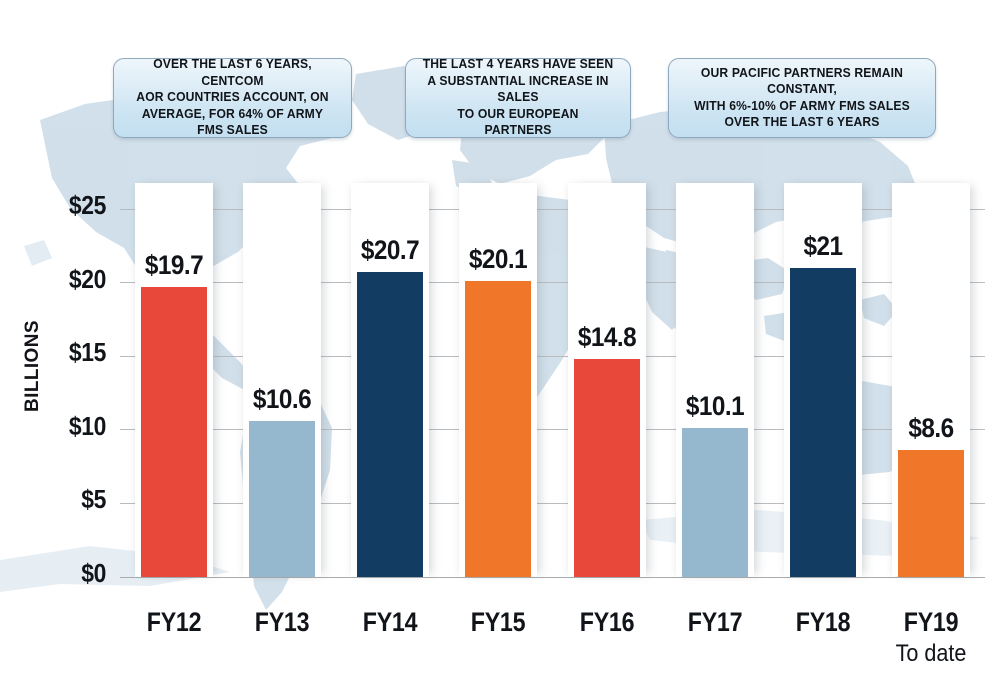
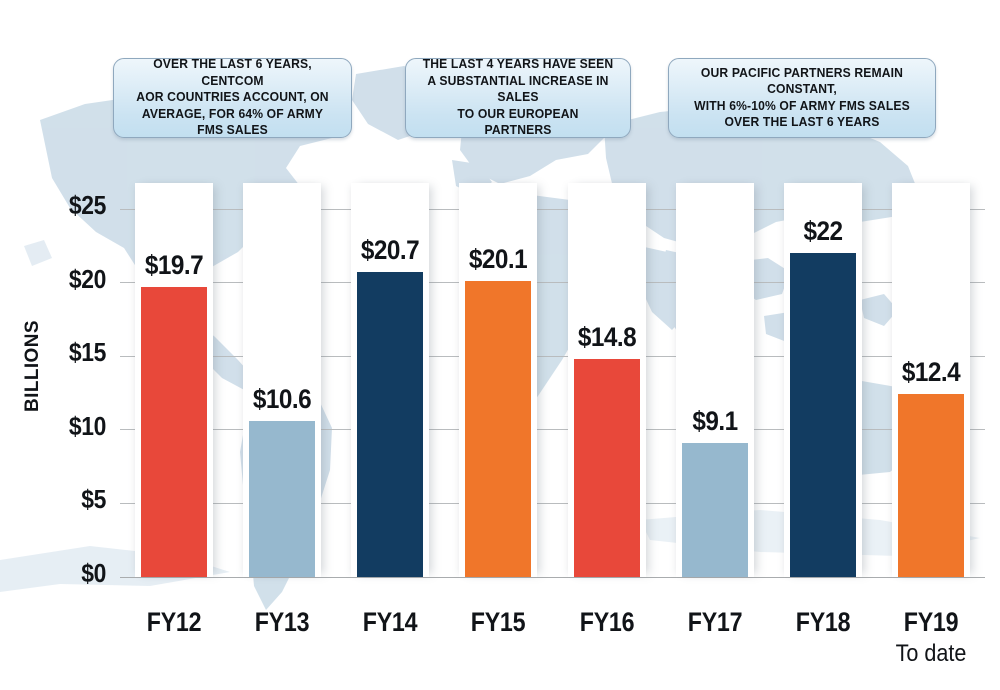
FY17: $10.1 -> $9.1
FY18: $21 -> $22
FY19: $8.6 -> $12.4
